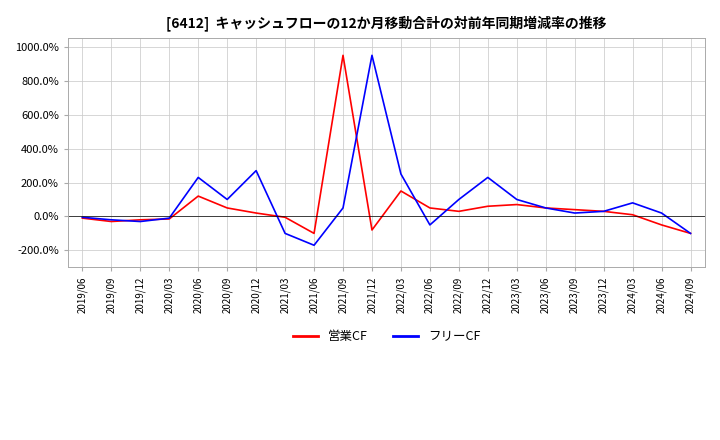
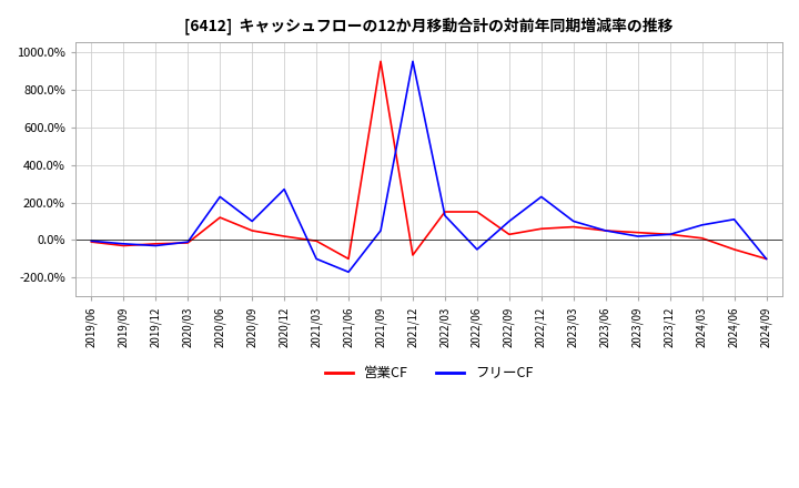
フリーCF/2022/03: 250% -> 130%
営業CF/2022/06: 50% -> 150%
フリーCF/2024/06: 20% -> 110%
